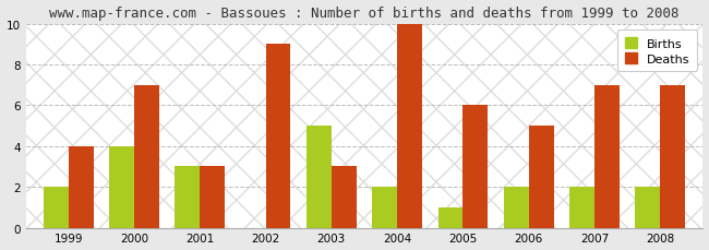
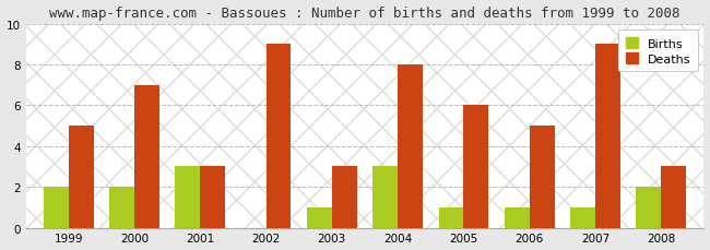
Deaths/1999: 4 -> 5
Births/2000: 4 -> 2
Births/2003: 5 -> 1
Births/2004: 2 -> 3
Deaths/2004: 10 -> 8
Births/2006: 2 -> 1
Births/2007: 2 -> 1
Deaths/2007: 7 -> 9
Deaths/2008: 7 -> 3
